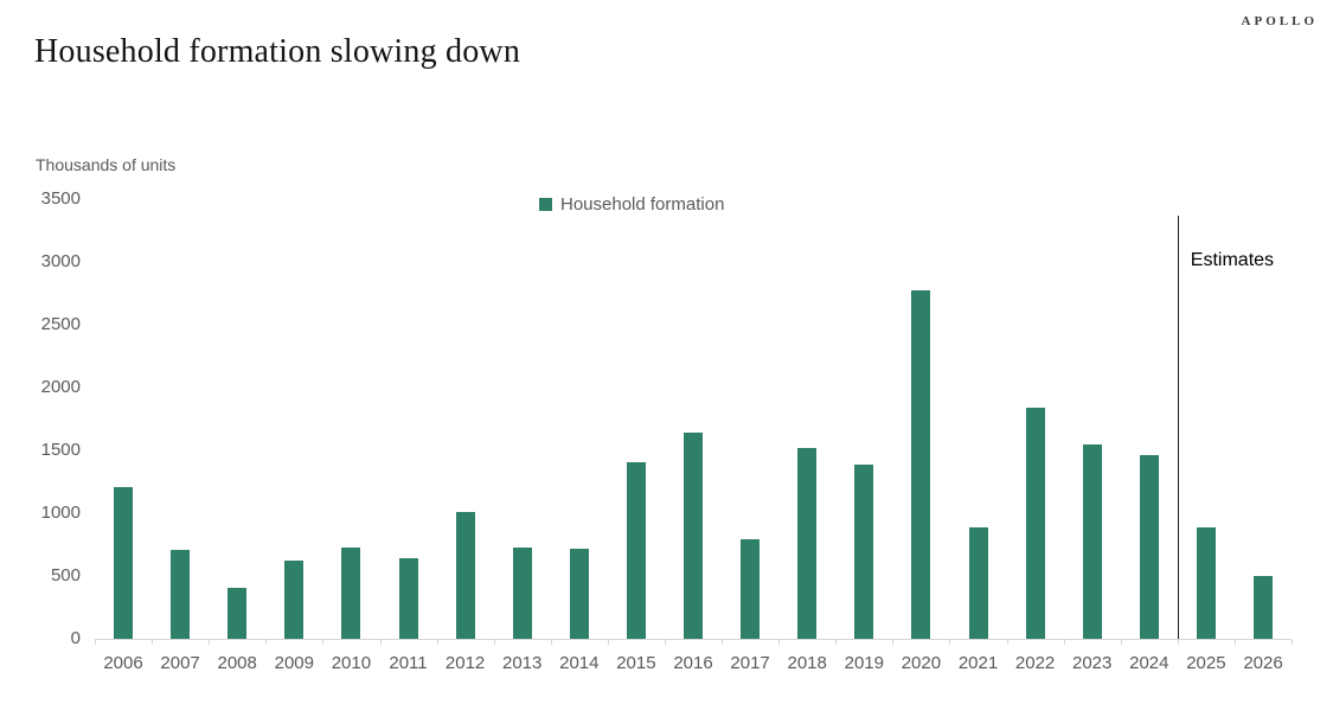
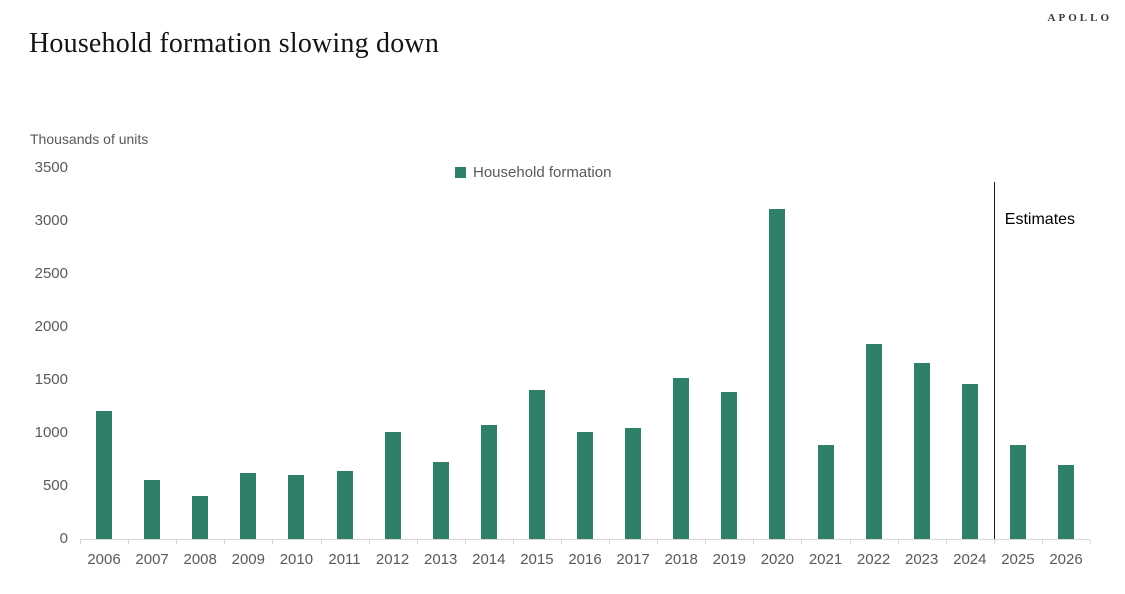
2007: 710 -> 560
2010: 730 -> 600
2014: 720 -> 1080
2016: 1640 -> 1010
2017: 790 -> 1050
2020: 2770 -> 3110
2023: 1550 -> 1660
2026: 500 -> 700
